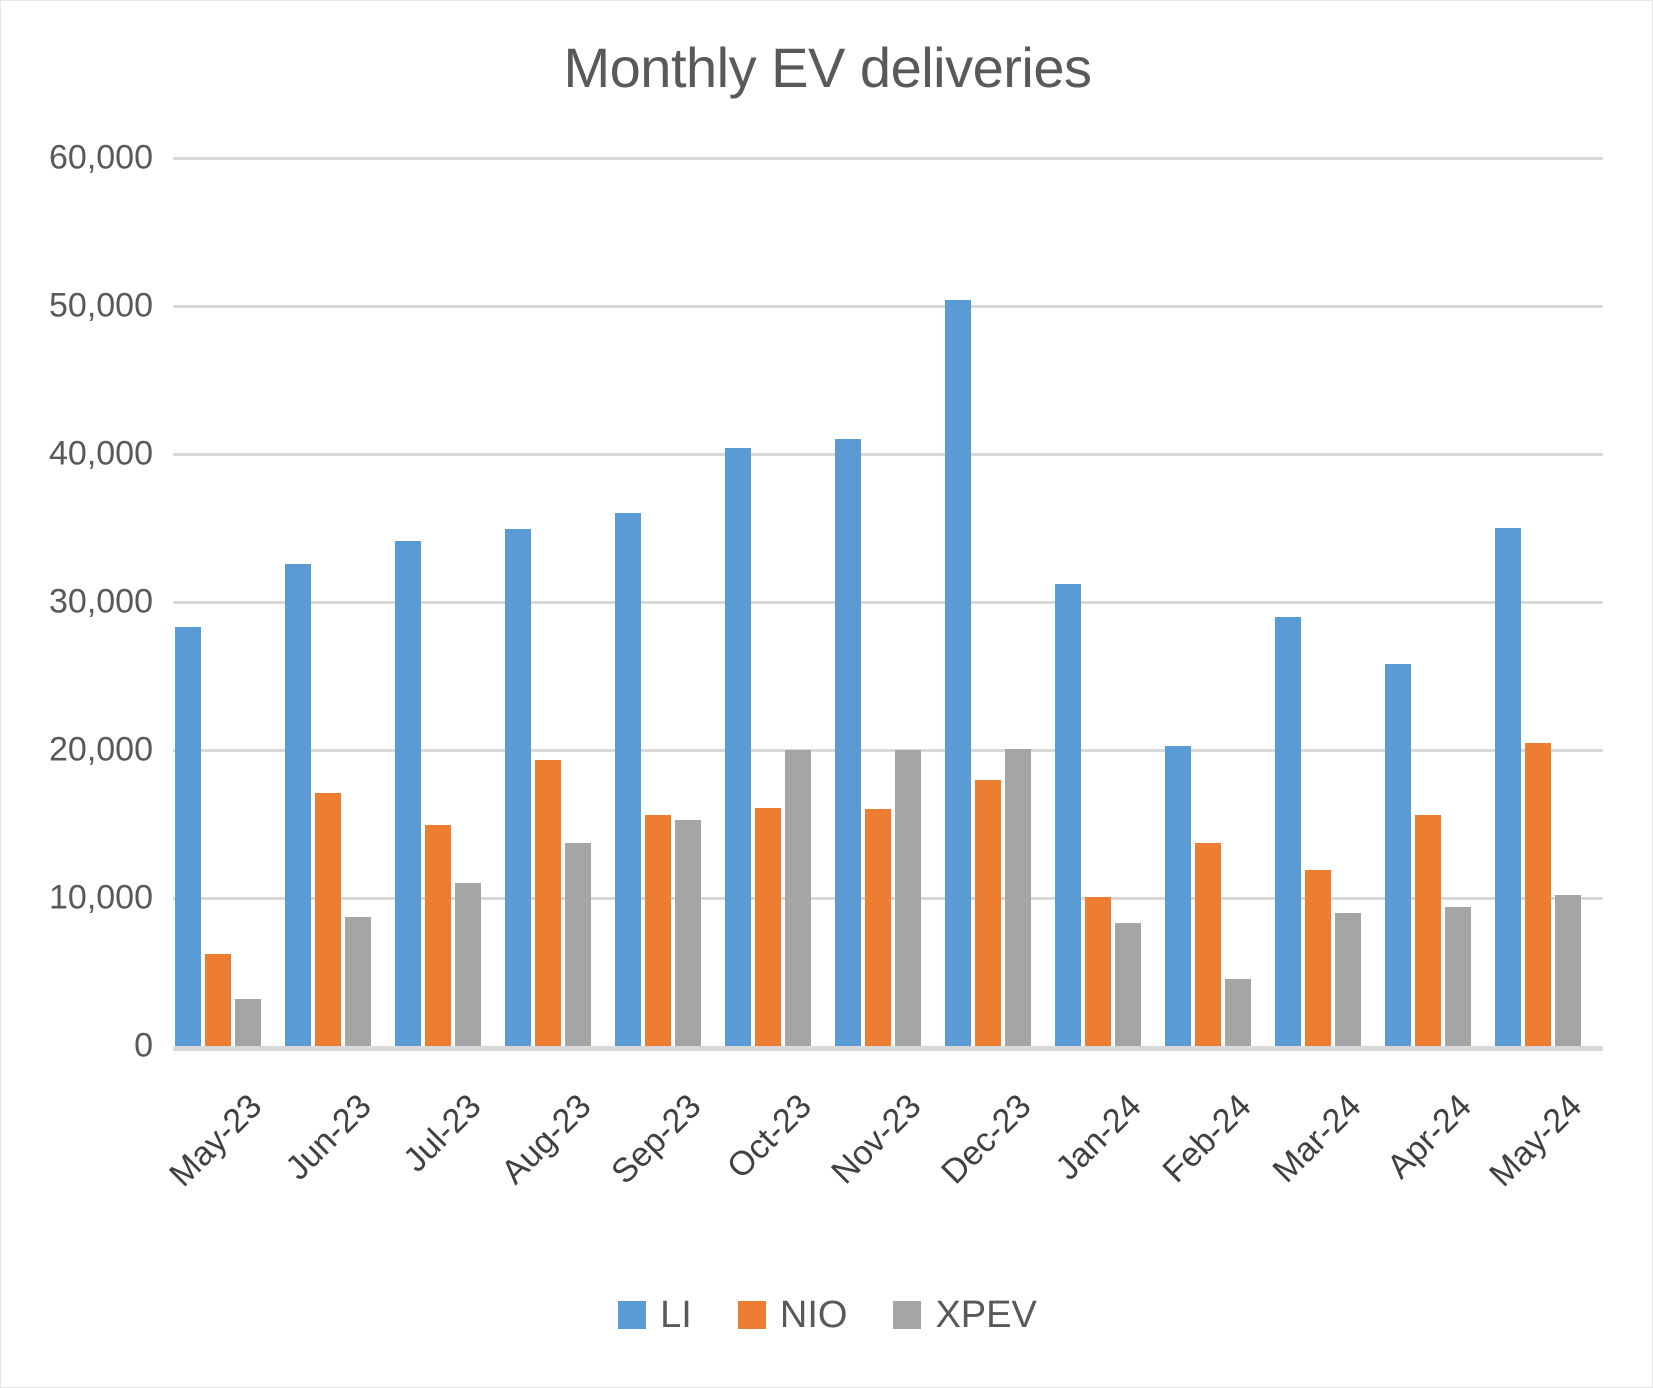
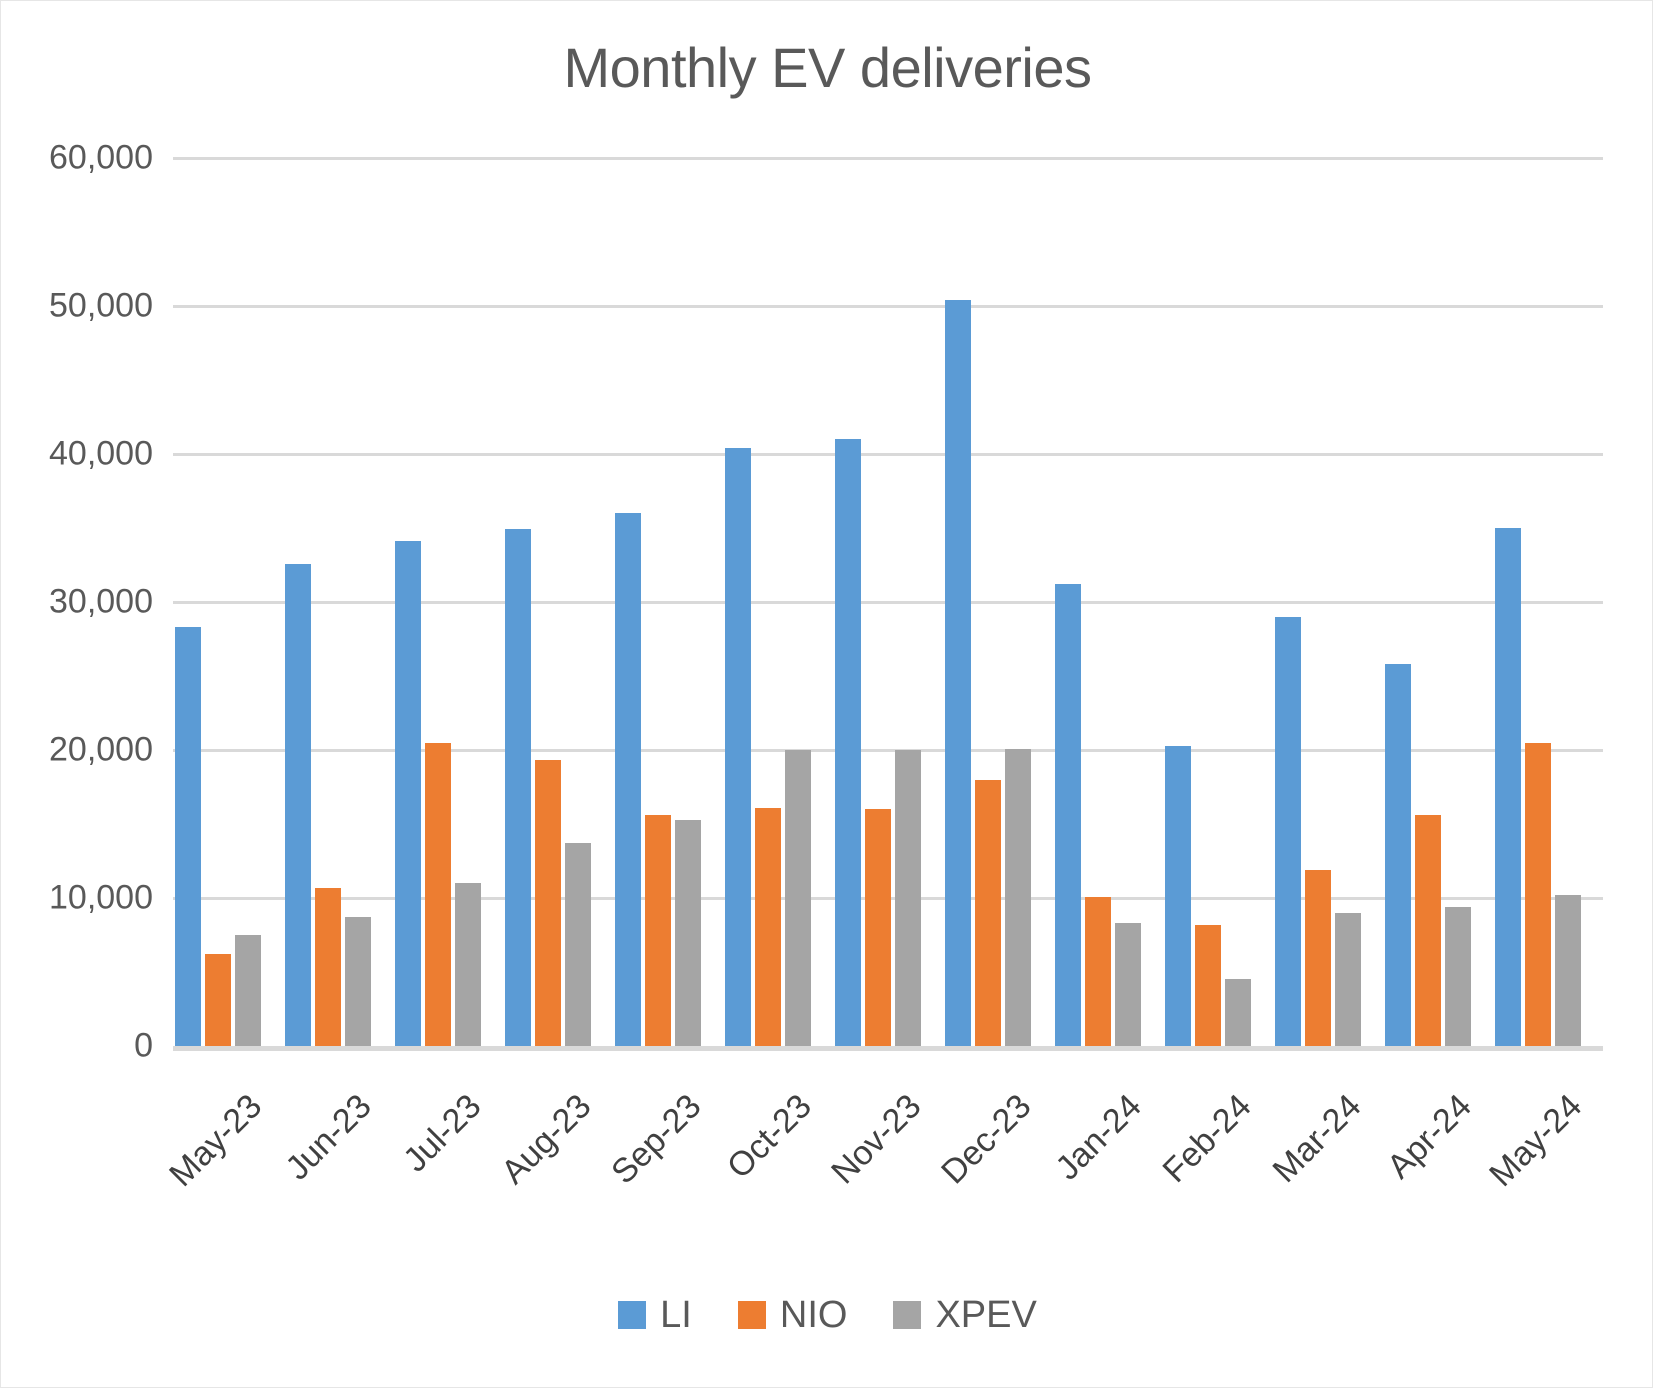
XPEV/May-23: 3200 -> 7500
NIO/Jun-23: 17100 -> 10700
NIO/Jul-23: 14900 -> 20500
NIO/Feb-24: 13700 -> 8200
